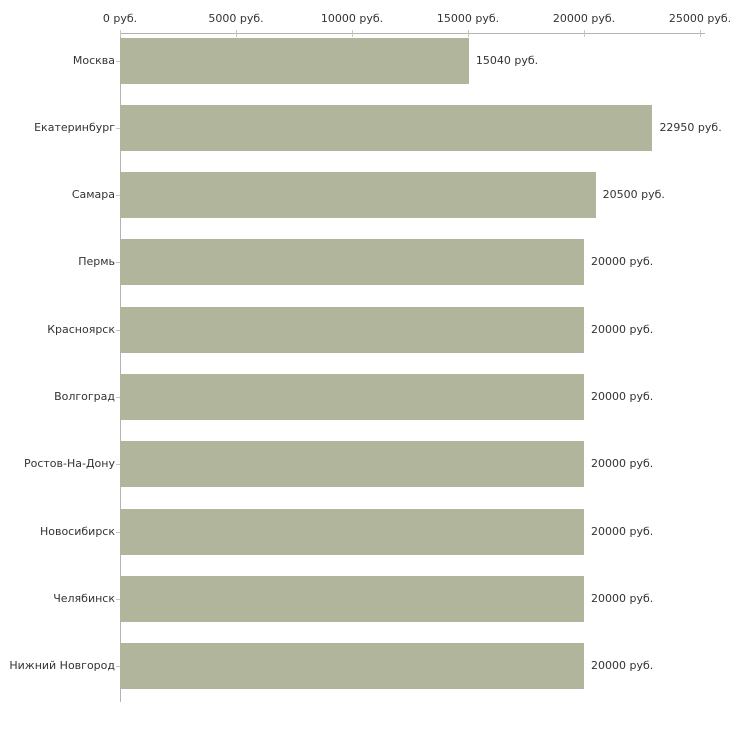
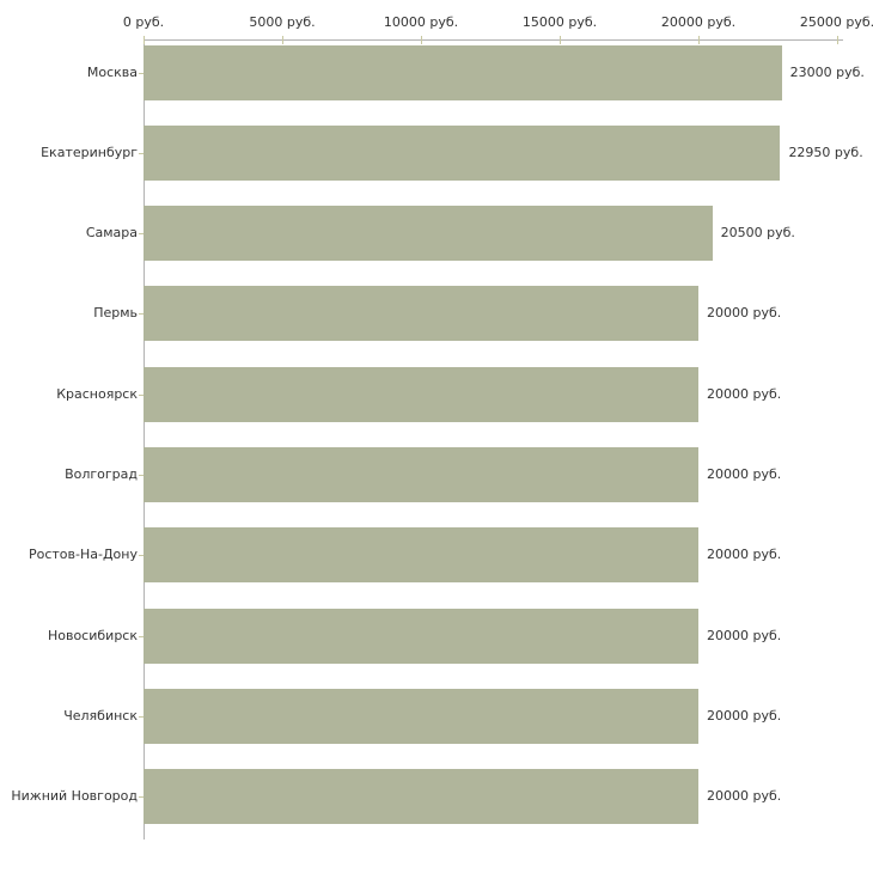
Москва: 15040 -> 23000
